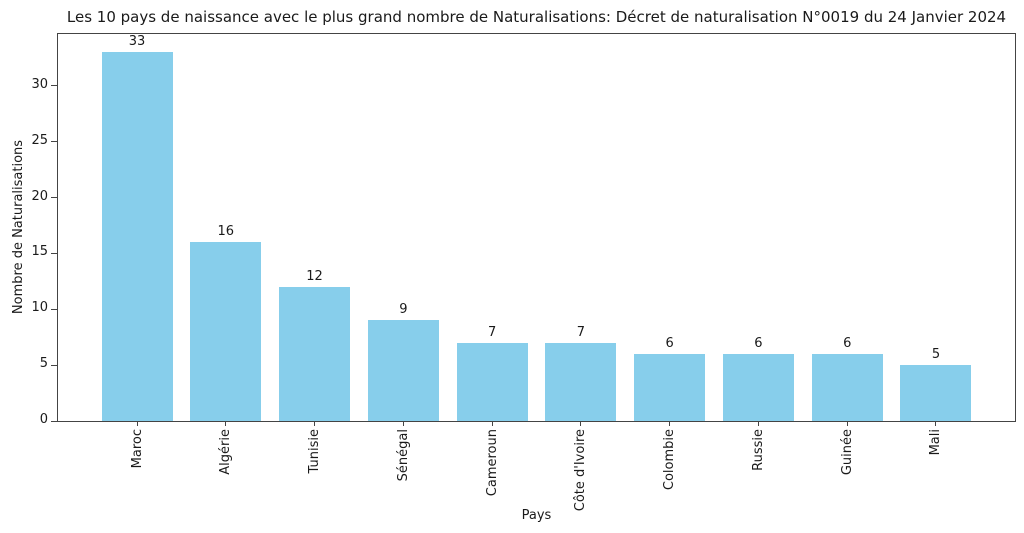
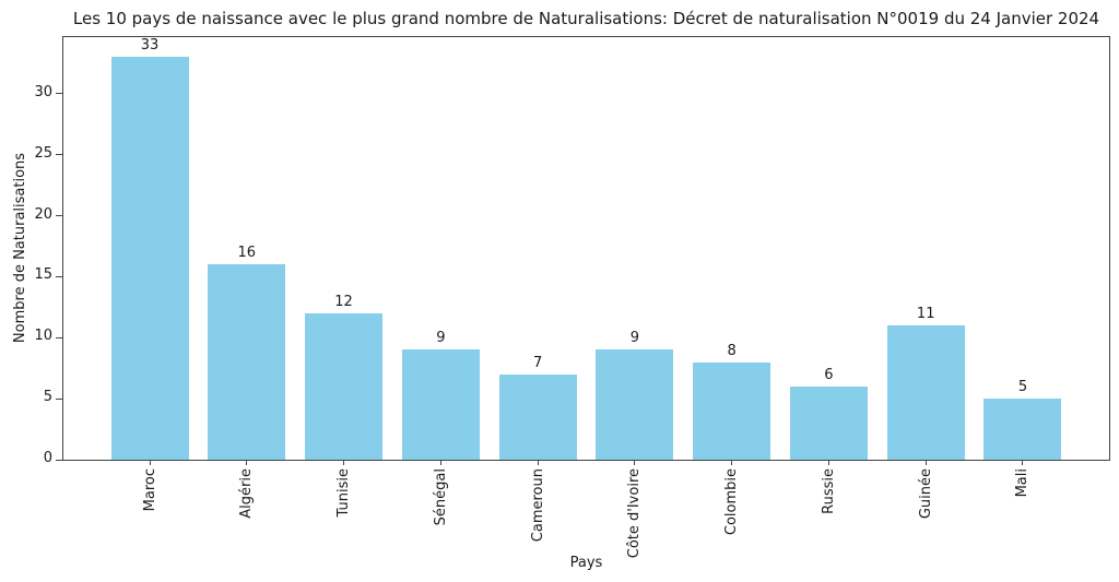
Côte d'Ivoire: 7 -> 9
Colombie: 6 -> 8
Guinée: 6 -> 11
